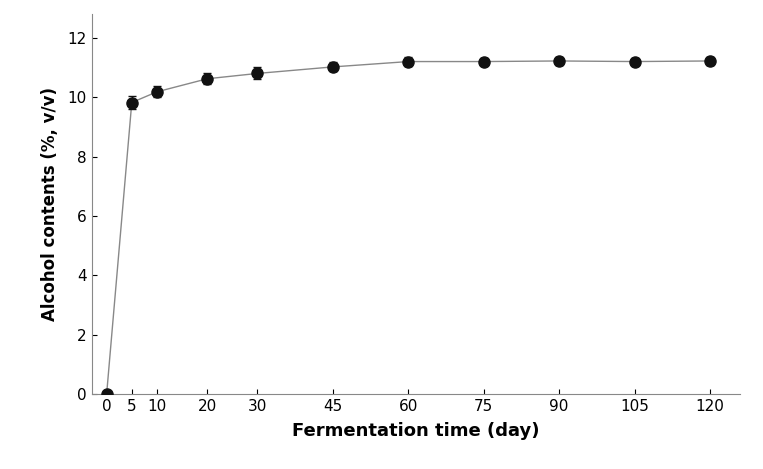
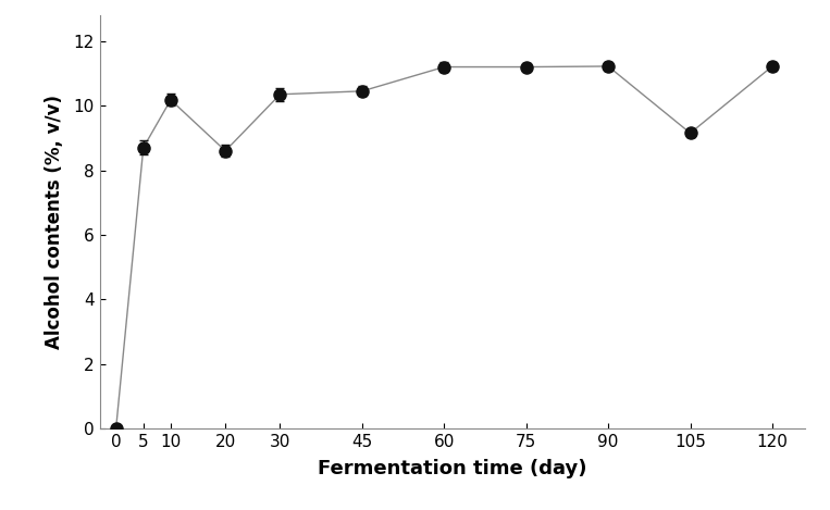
5: 9.82 -> 8.70
20: 10.62 -> 8.60
30: 10.80 -> 10.35
45: 11.02 -> 10.45
105: 11.20 -> 9.15
